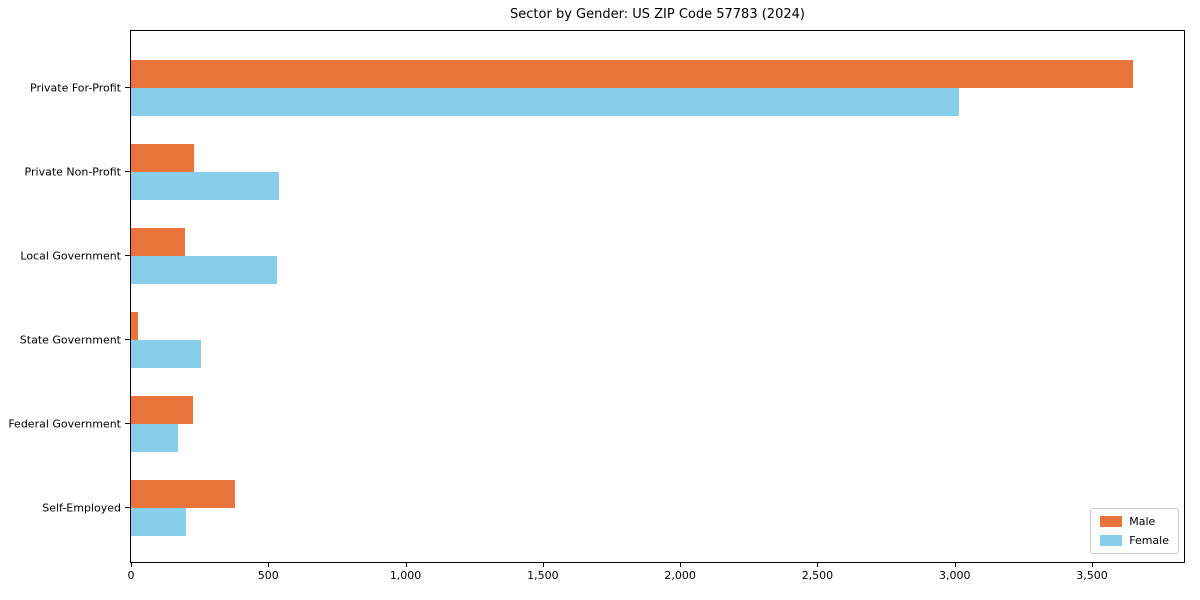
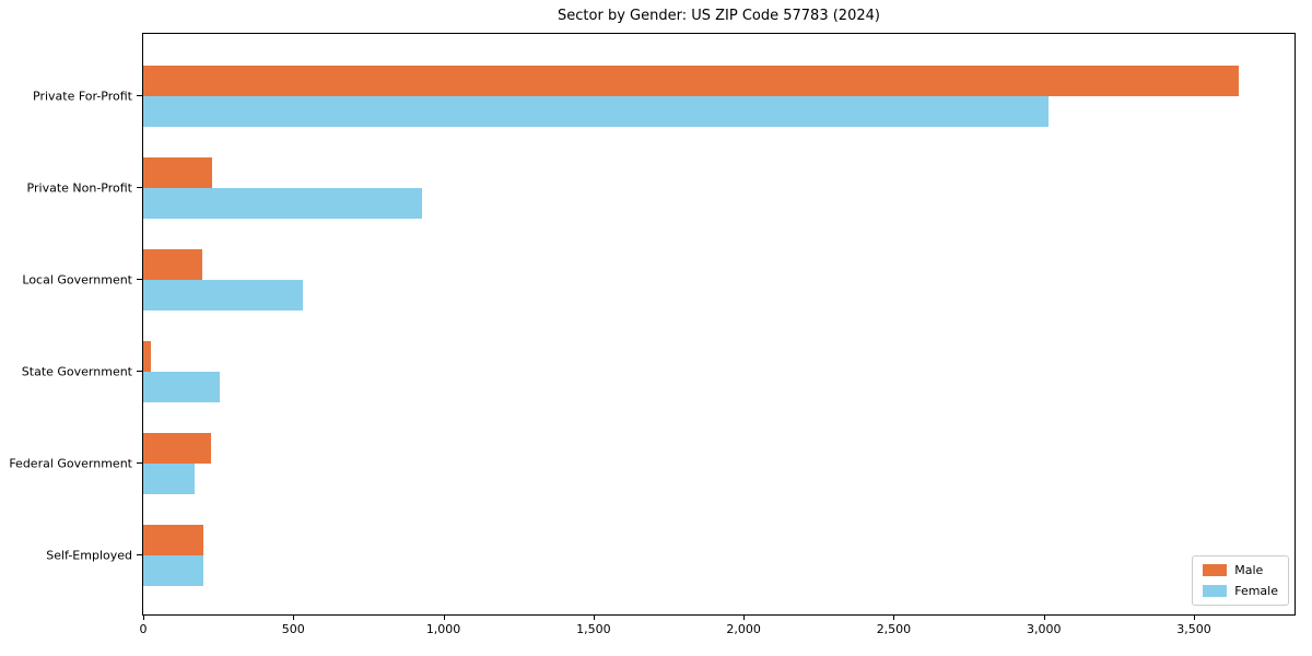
Female/Private Non-Profit: 540 -> 930
Male/Self-Employed: 380 -> 200
